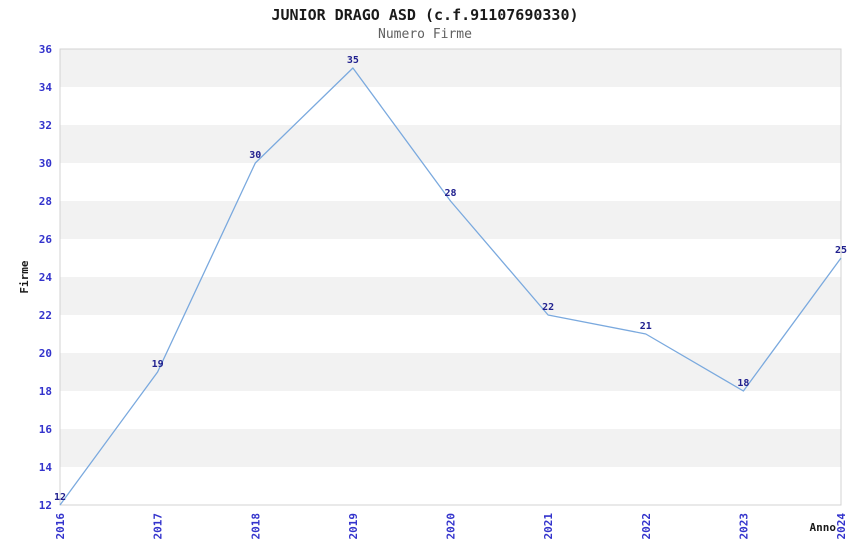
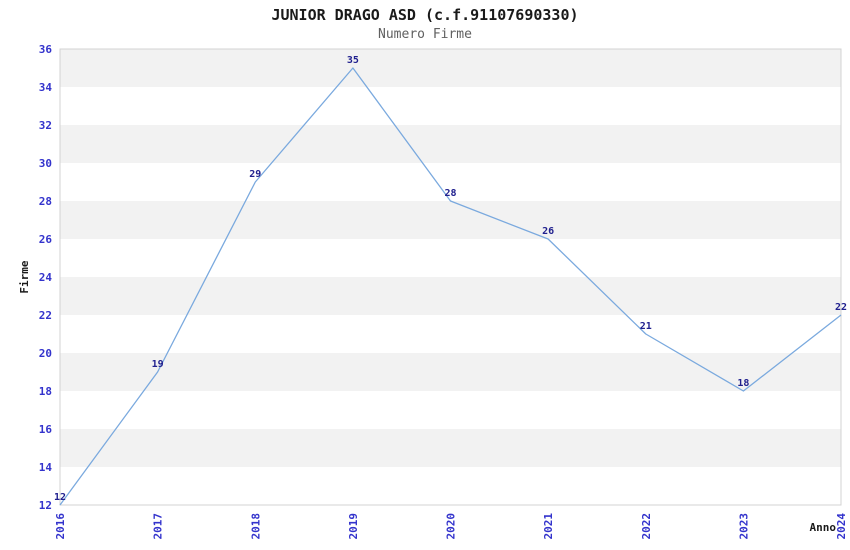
2018: 30 -> 29
2021: 22 -> 26
2024: 25 -> 22
